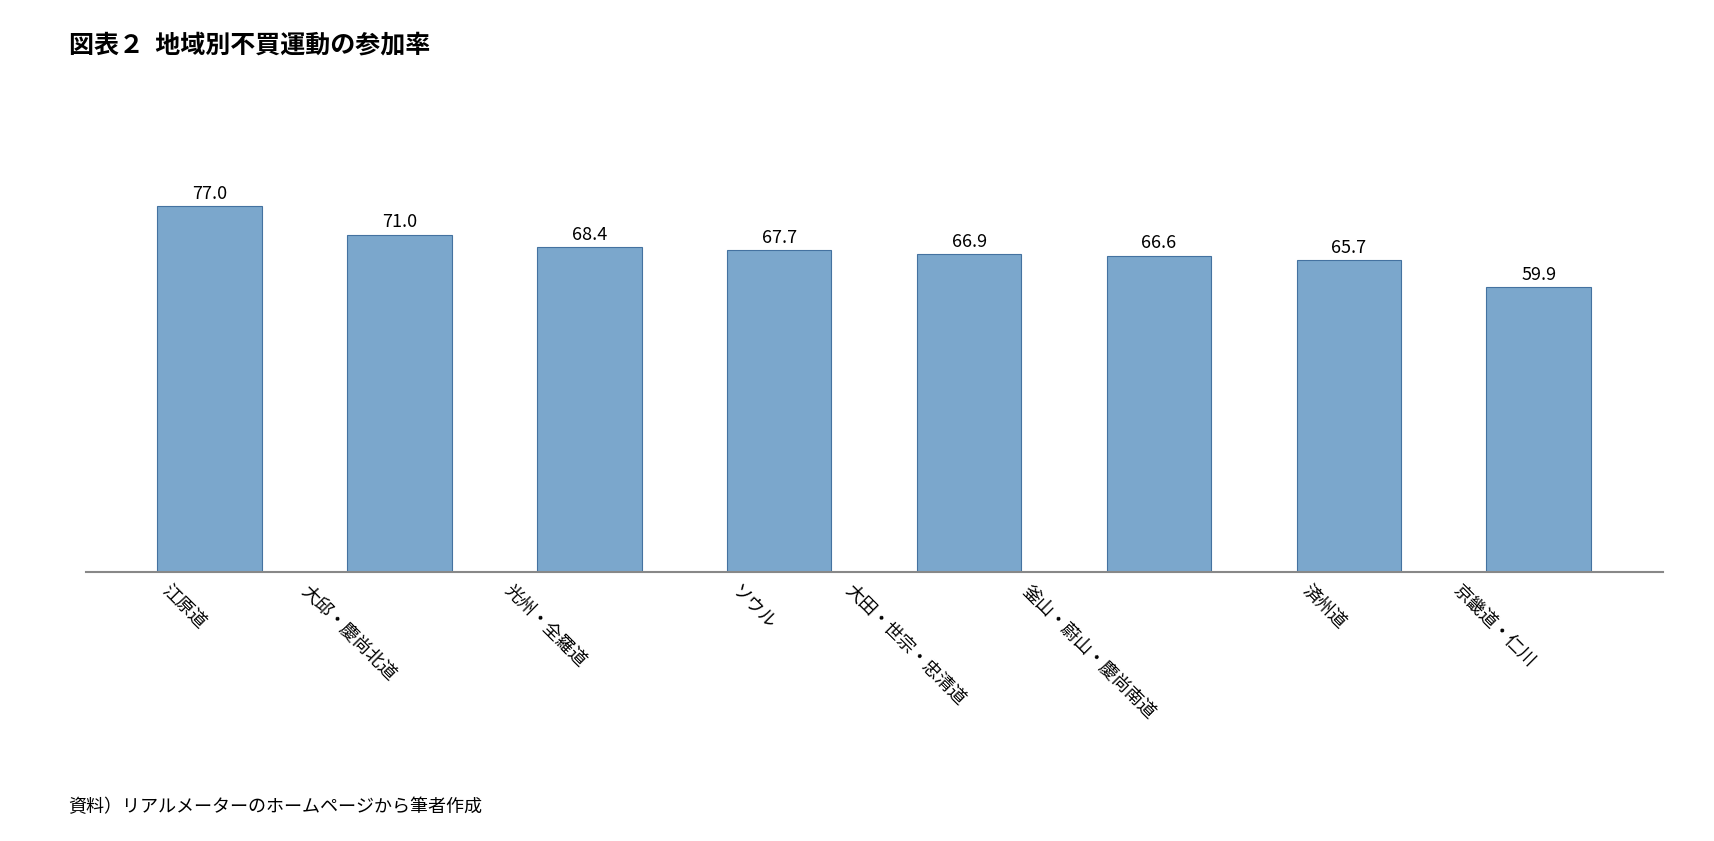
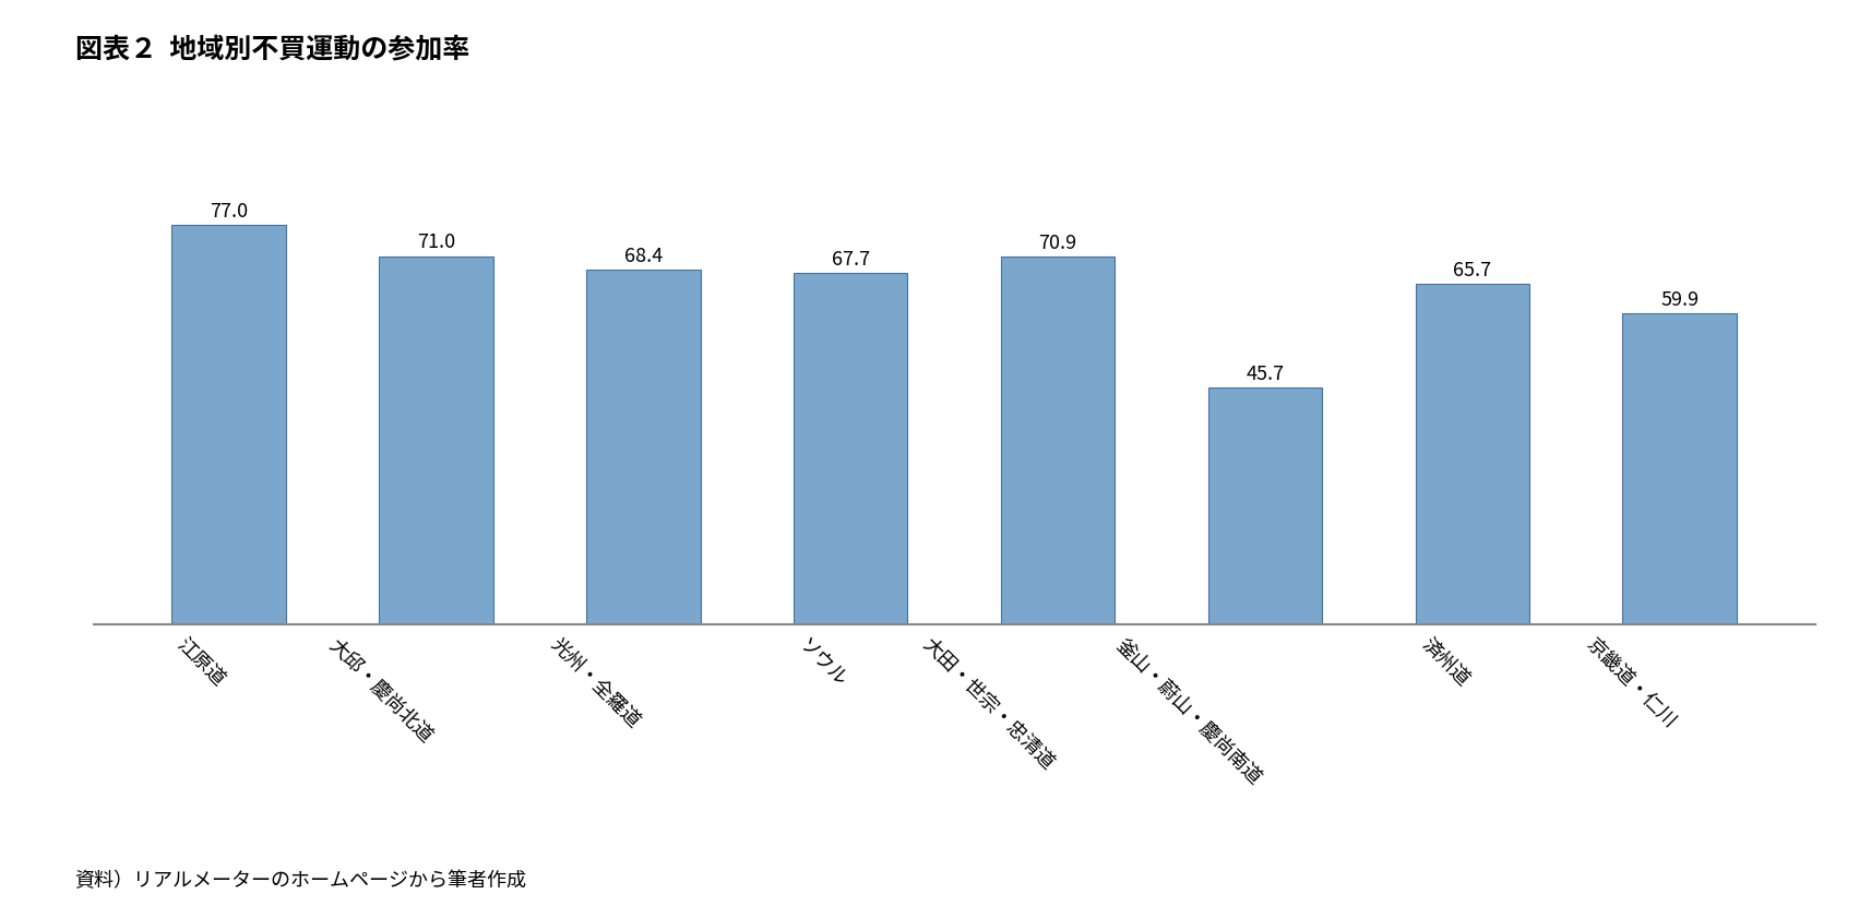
大田・世宗・忠清道: 66.9 -> 70.9
釜山・蔚山・慶尚南道: 66.6 -> 45.7
